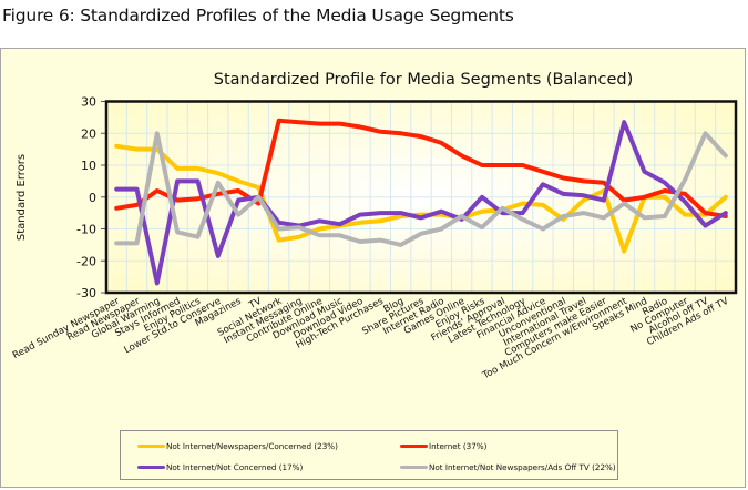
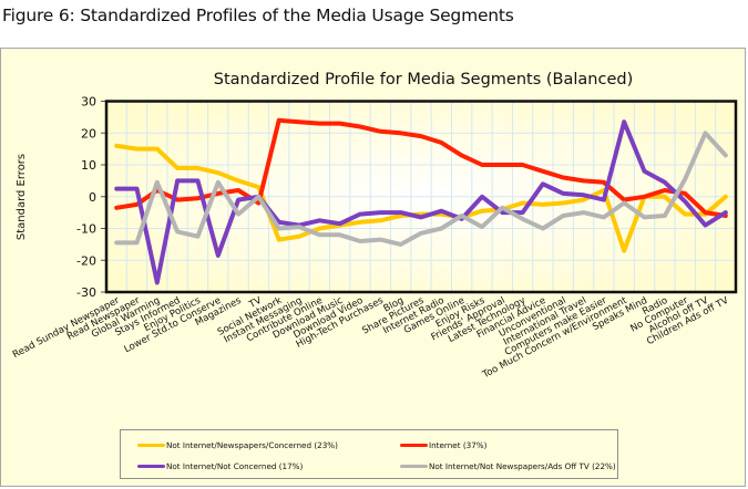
Not Internet/Not Newspapers/Ads Off TV (22%)/Global Warming: 20 -> 4
Not Internet/Newspapers/Concerned (23%)/Unconventional: -7 -> -2
